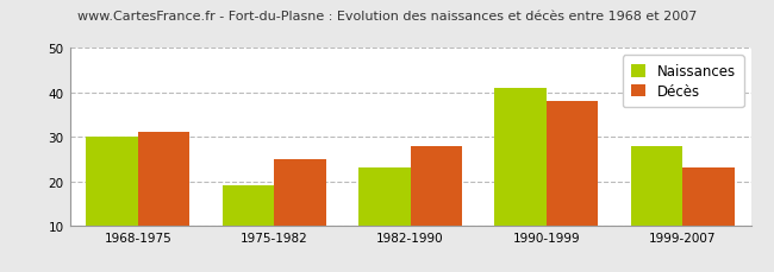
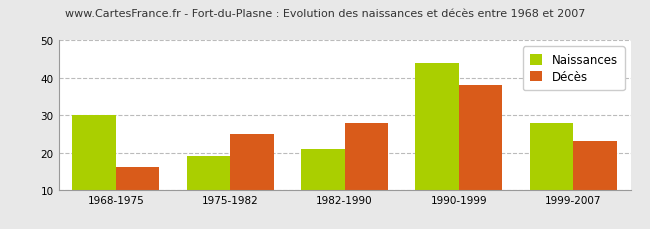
Décès/1968-1975: 31 -> 16
Naissances/1982-1990: 23 -> 21
Naissances/1990-1999: 41 -> 44
